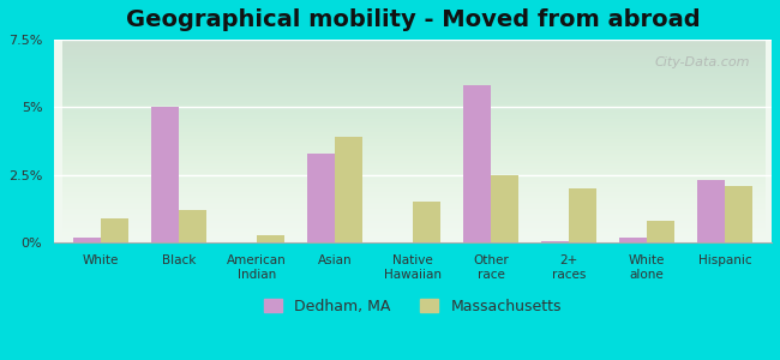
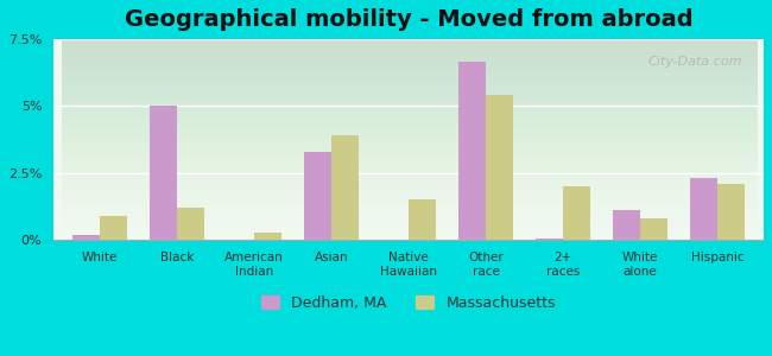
Dedham, MA/Other race: 5.80% -> 6.65%
Massachusetts/Other race: 2.5% -> 5.4%
Dedham, MA/White alone: 0.20% -> 1.10%
